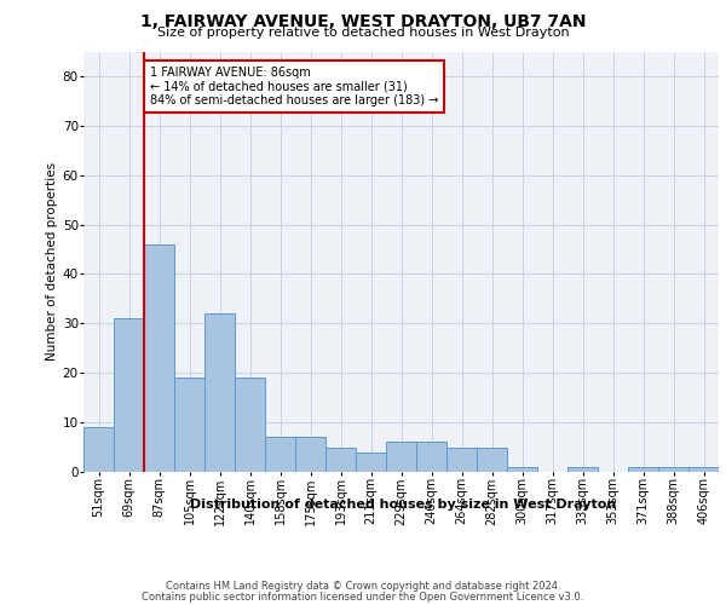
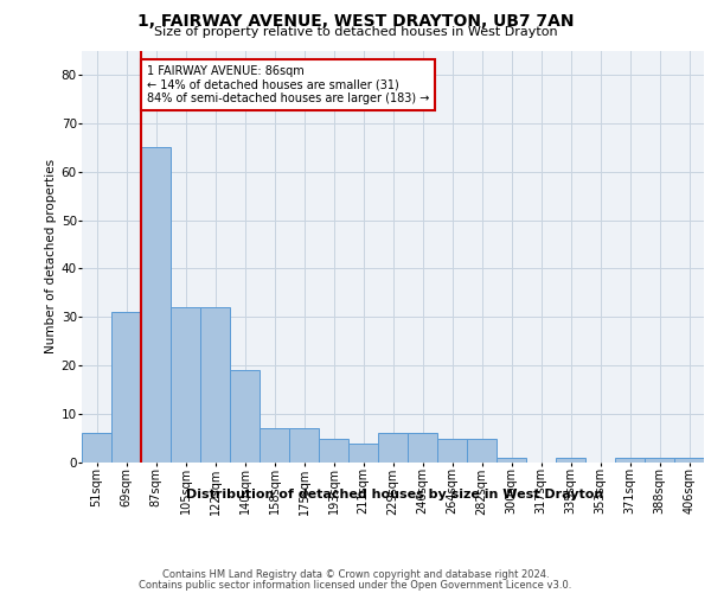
51sqm: 9 -> 6
87sqm: 46 -> 65
105sqm: 19 -> 32
